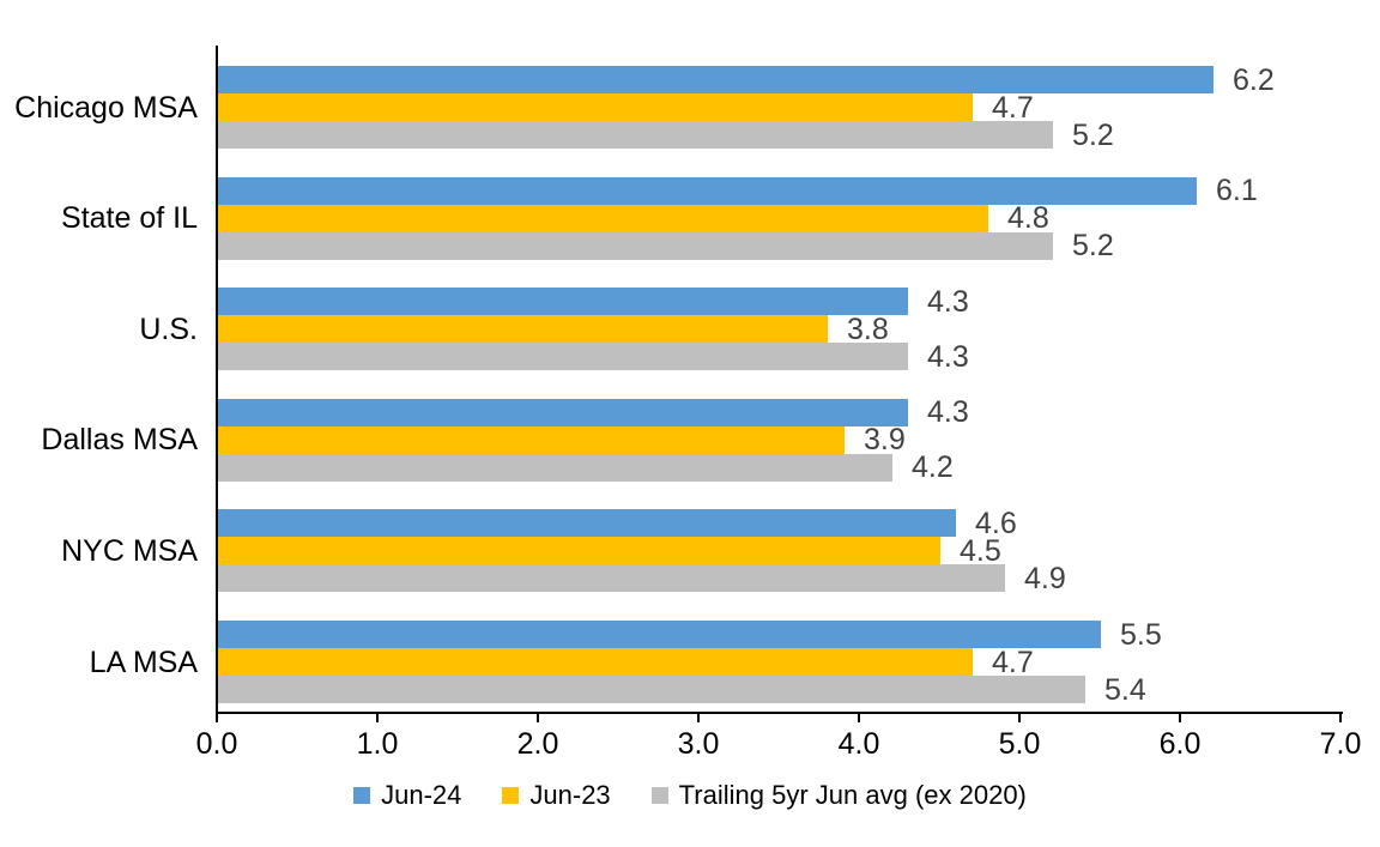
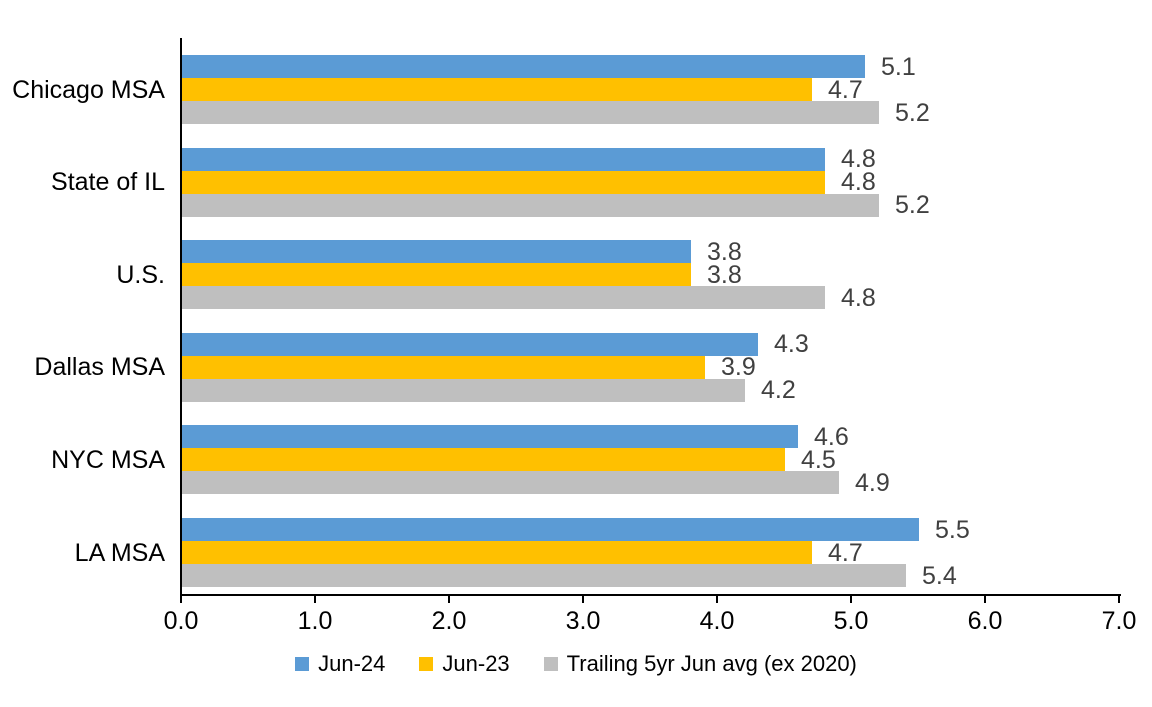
Jun-24/Chicago MSA: 6.2 -> 5.1
Jun-24/State of IL: 6.1 -> 4.8
Jun-24/U.S.: 4.3 -> 3.8
Trailing 5yr Jun avg (ex 2020)/U.S.: 4.3 -> 4.8
